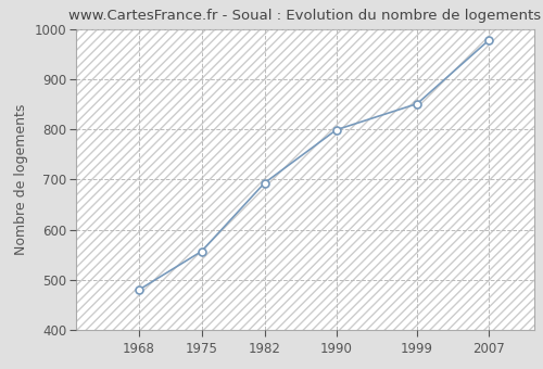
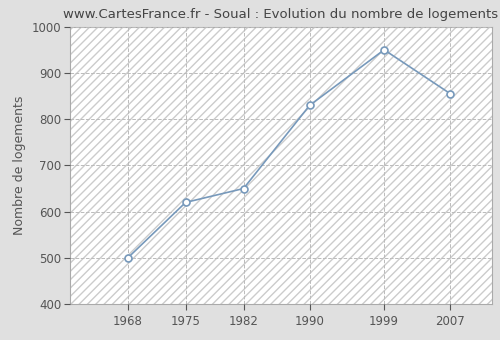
1968: 480 -> 500
1975: 557 -> 620
1982: 693 -> 650
1990: 799 -> 830
1999: 851 -> 950
2007: 978 -> 855
